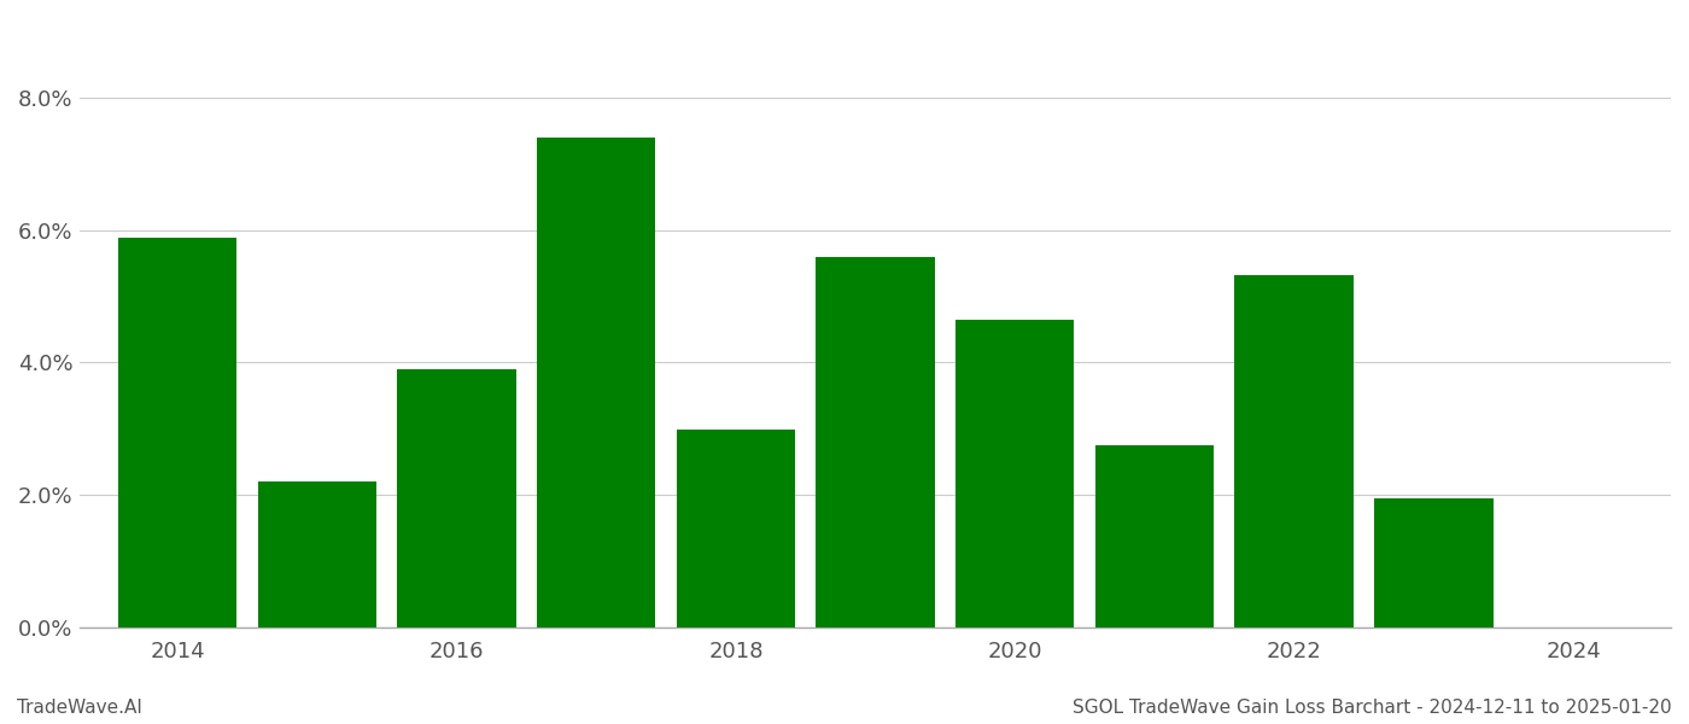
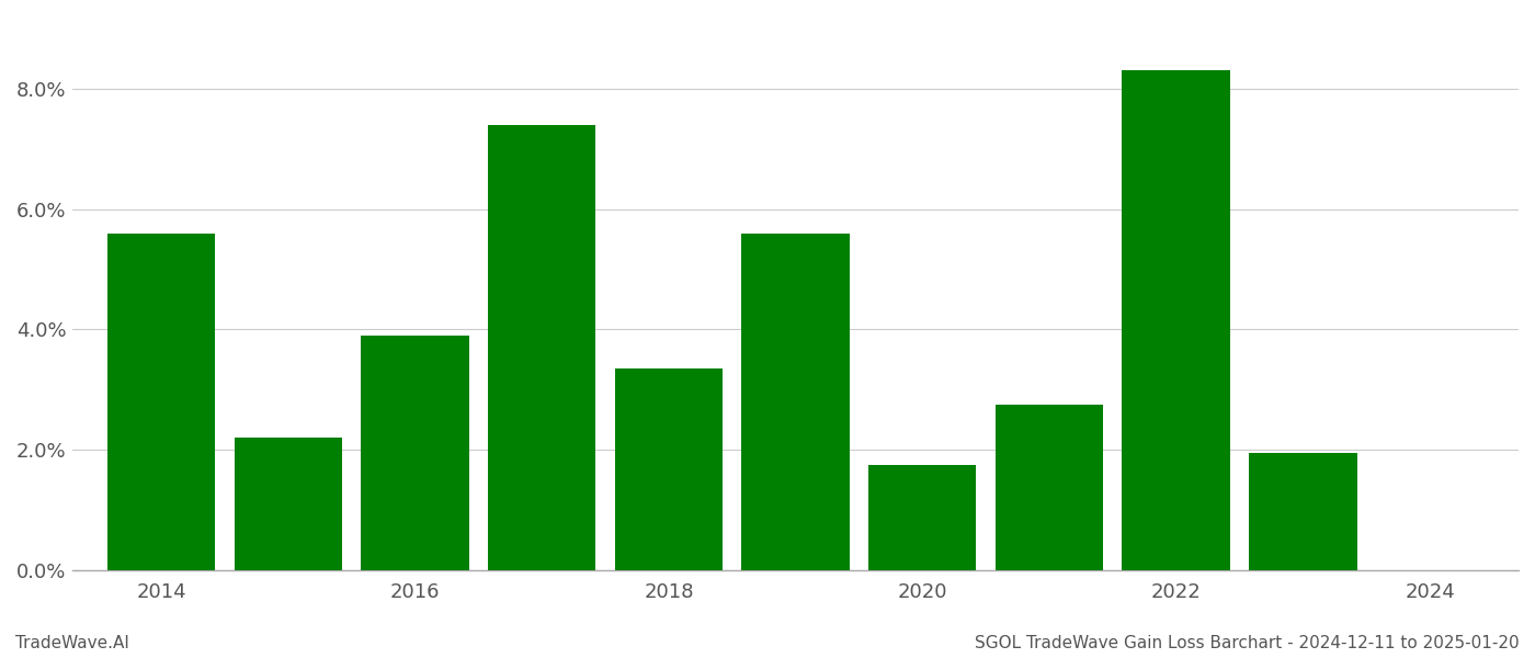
2014: 5.88% -> 5.60%
2018: 2.98% -> 3.35%
2020: 4.64% -> 1.75%
2022: 5.32% -> 8.30%
